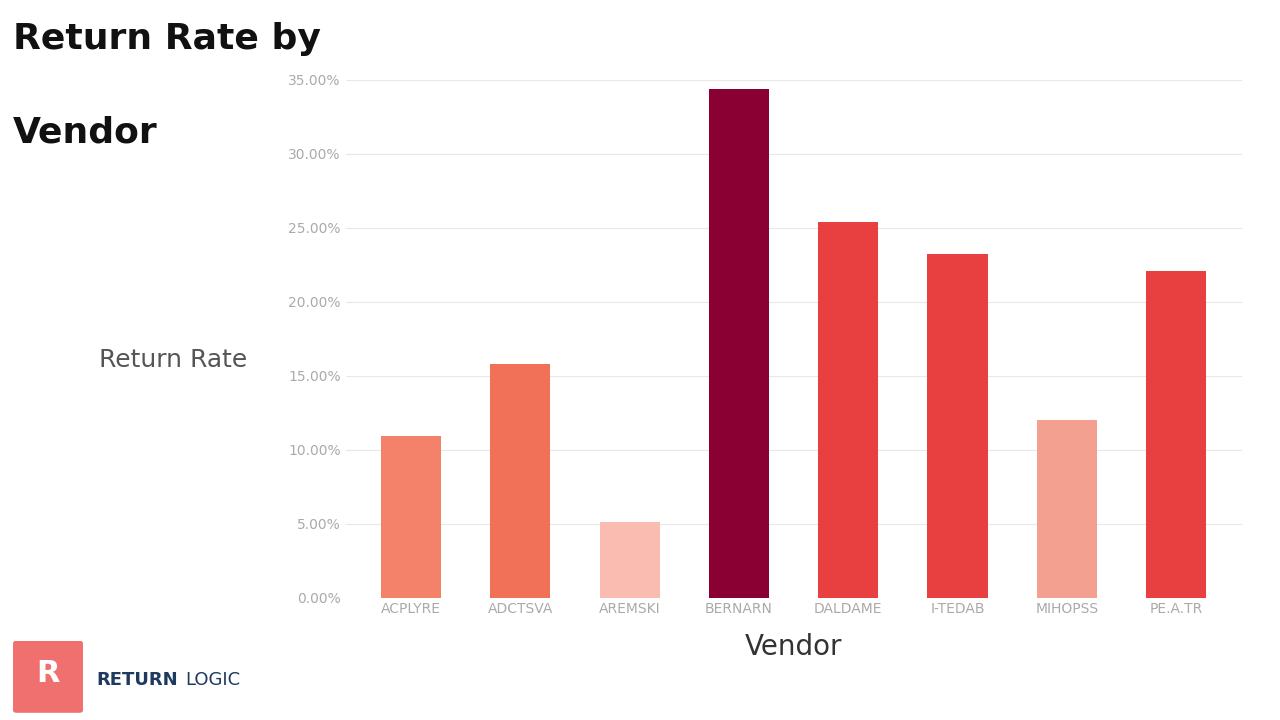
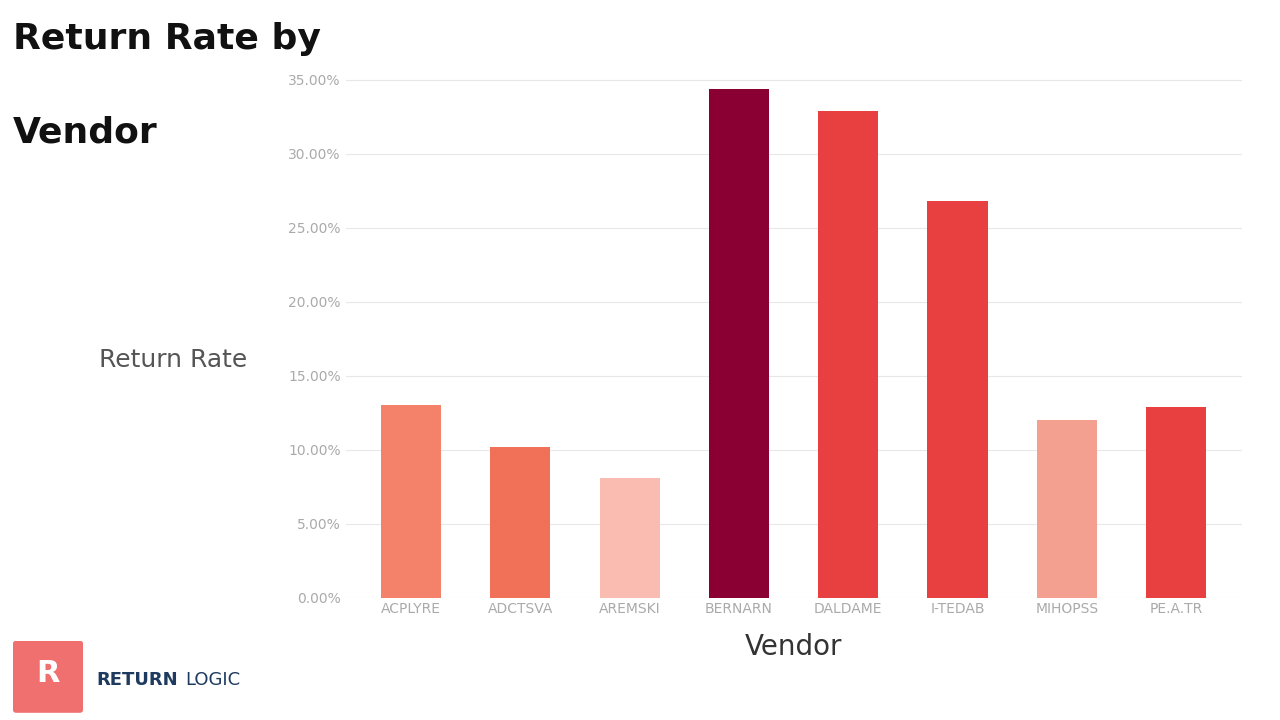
ACPLYRE: 10.9% -> 13.0%
ADCTSVA: 15.8% -> 10.2%
AREMSKI: 5.1% -> 8.1%
DALDAME: 25.4% -> 32.9%
I-TEDAB: 23.2% -> 26.8%
PE.A.TR: 22.1% -> 12.9%
